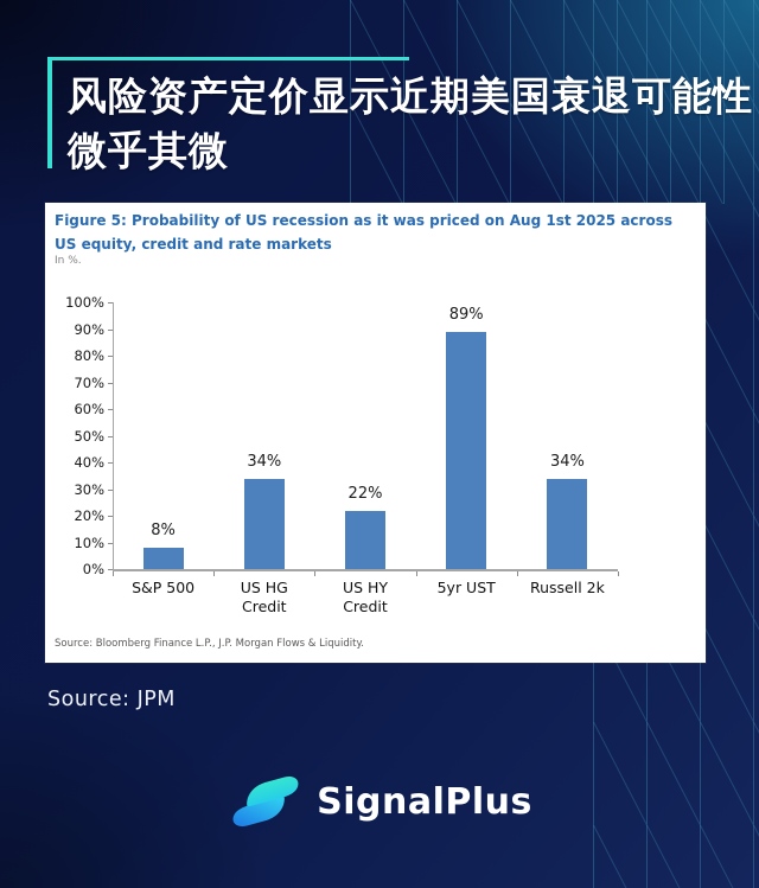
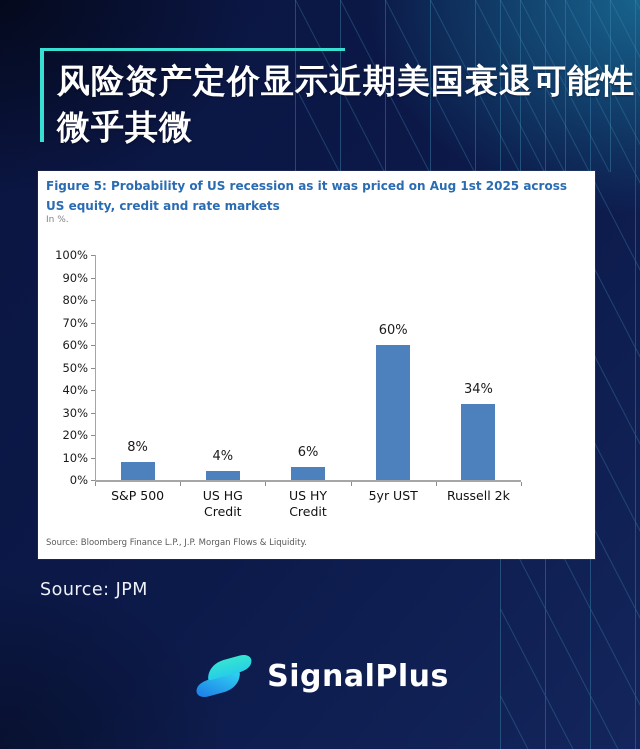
US HG Credit: 34% -> 4%
US HY Credit: 22% -> 6%
5yr UST: 89% -> 60%
